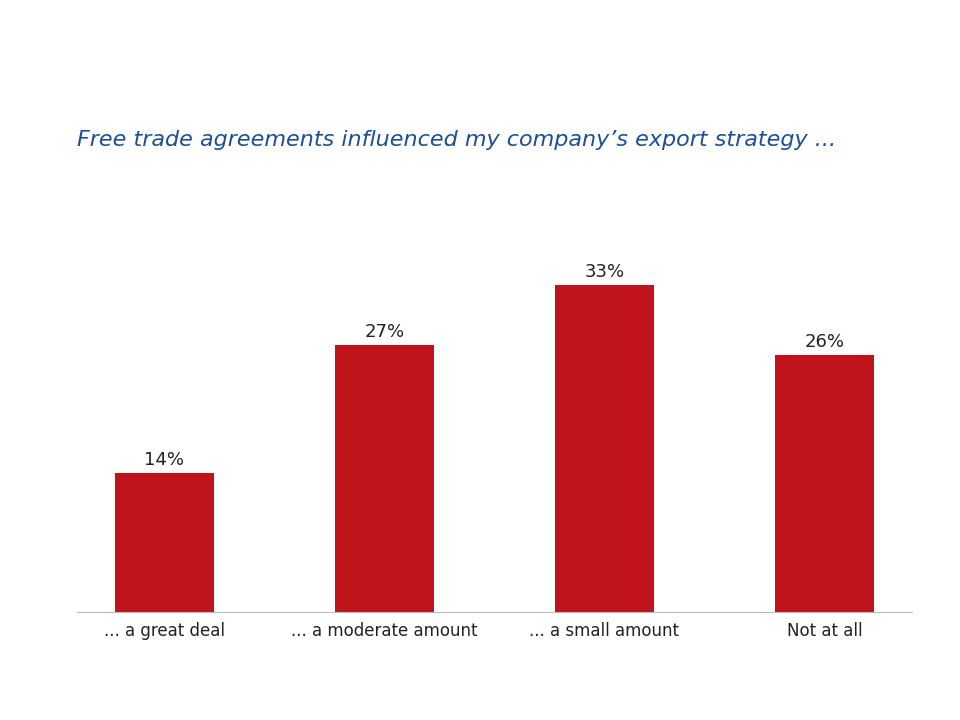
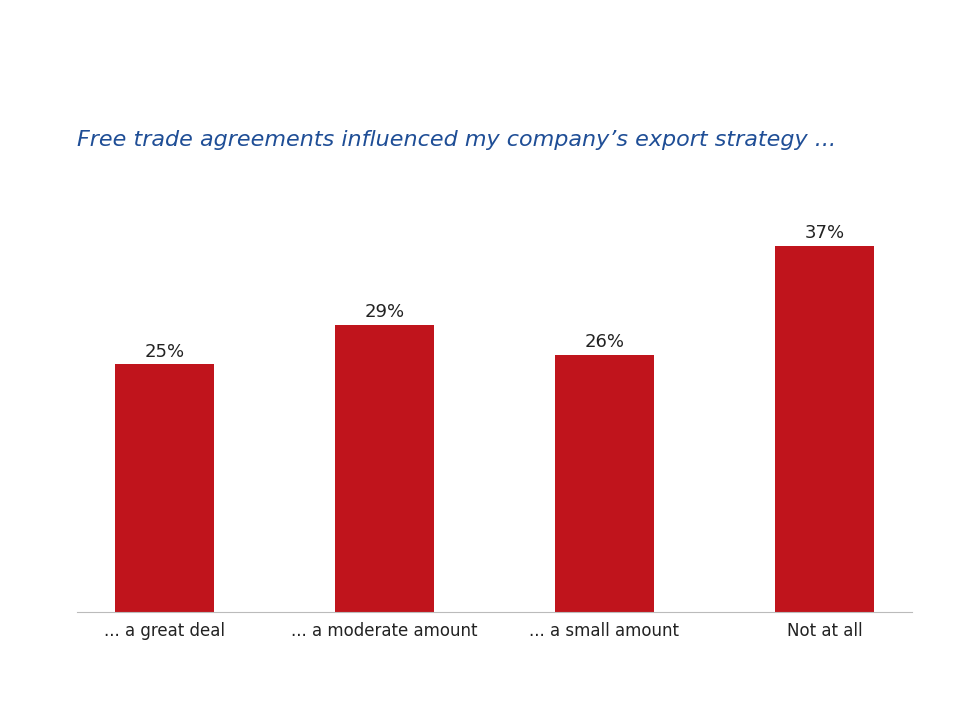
... a great deal: 14% -> 25%
... a moderate amount: 27% -> 29%
... a small amount: 33% -> 26%
Not at all: 26% -> 37%
